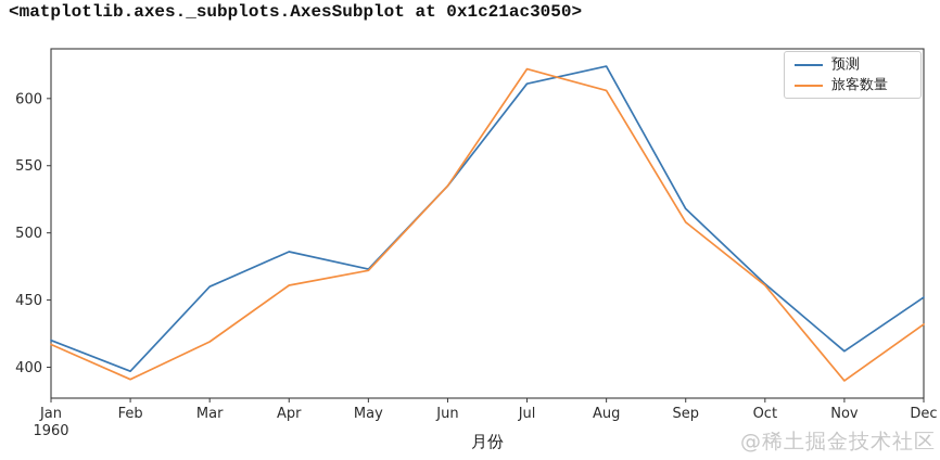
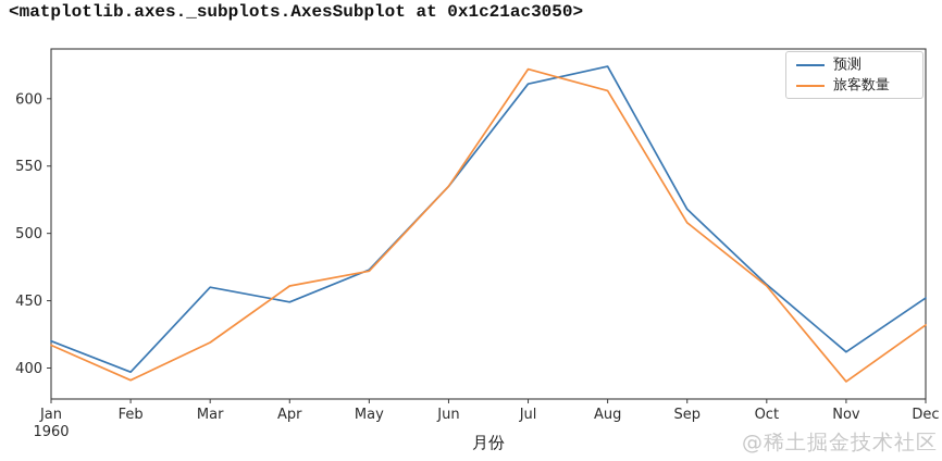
预测/Apr: 486 -> 449
